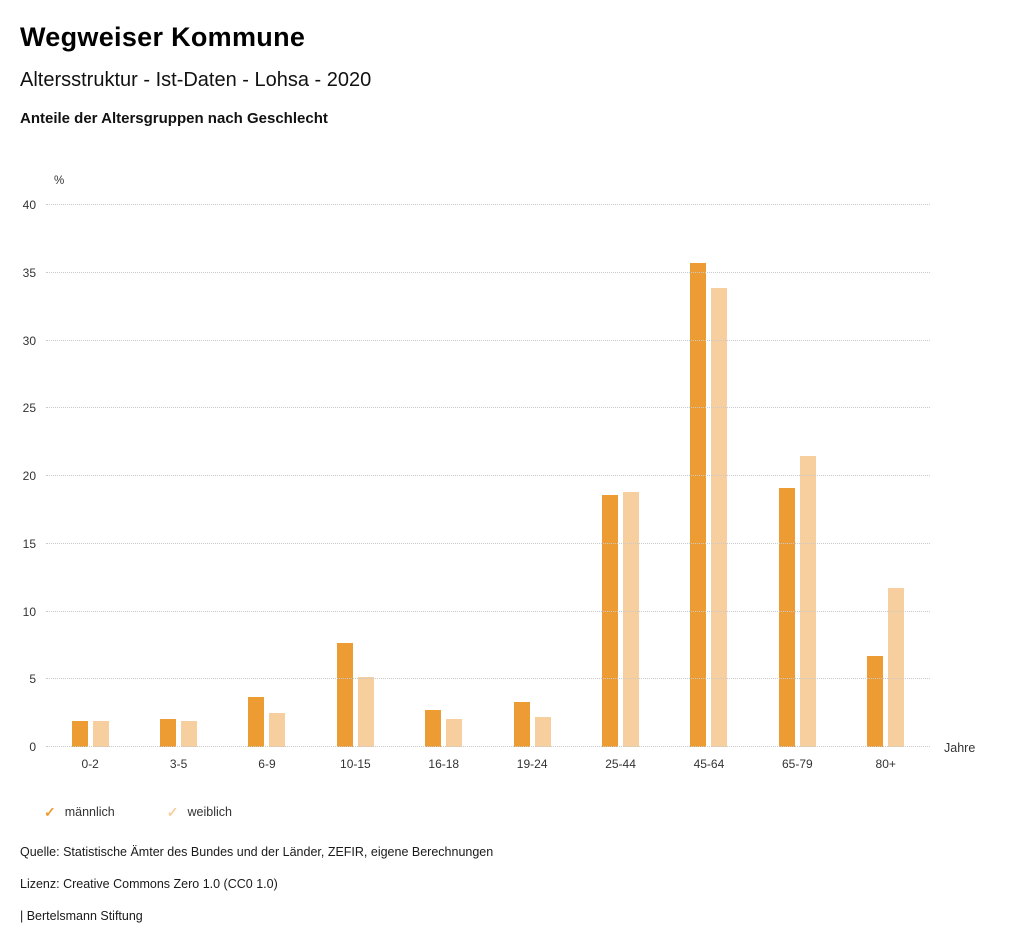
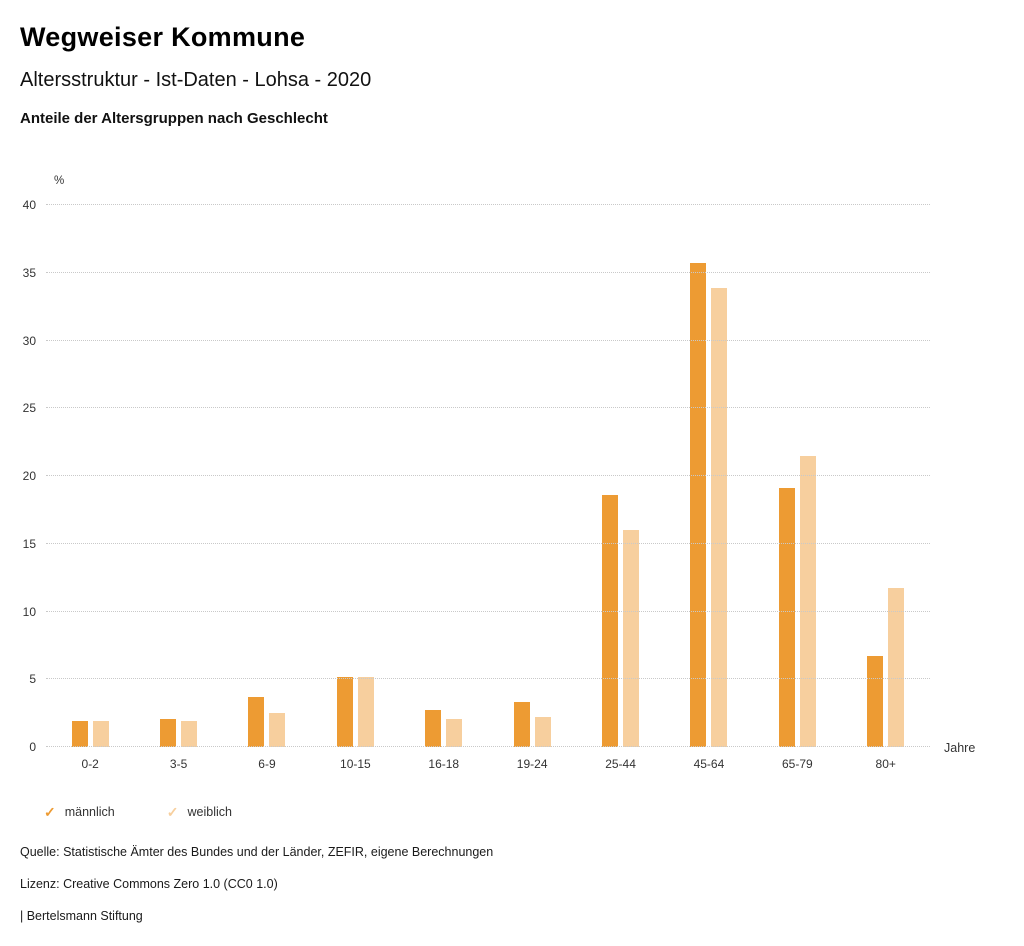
männlich/10-15: 7.7 -> 5.2
weiblich/25-44: 18.8 -> 16.0
